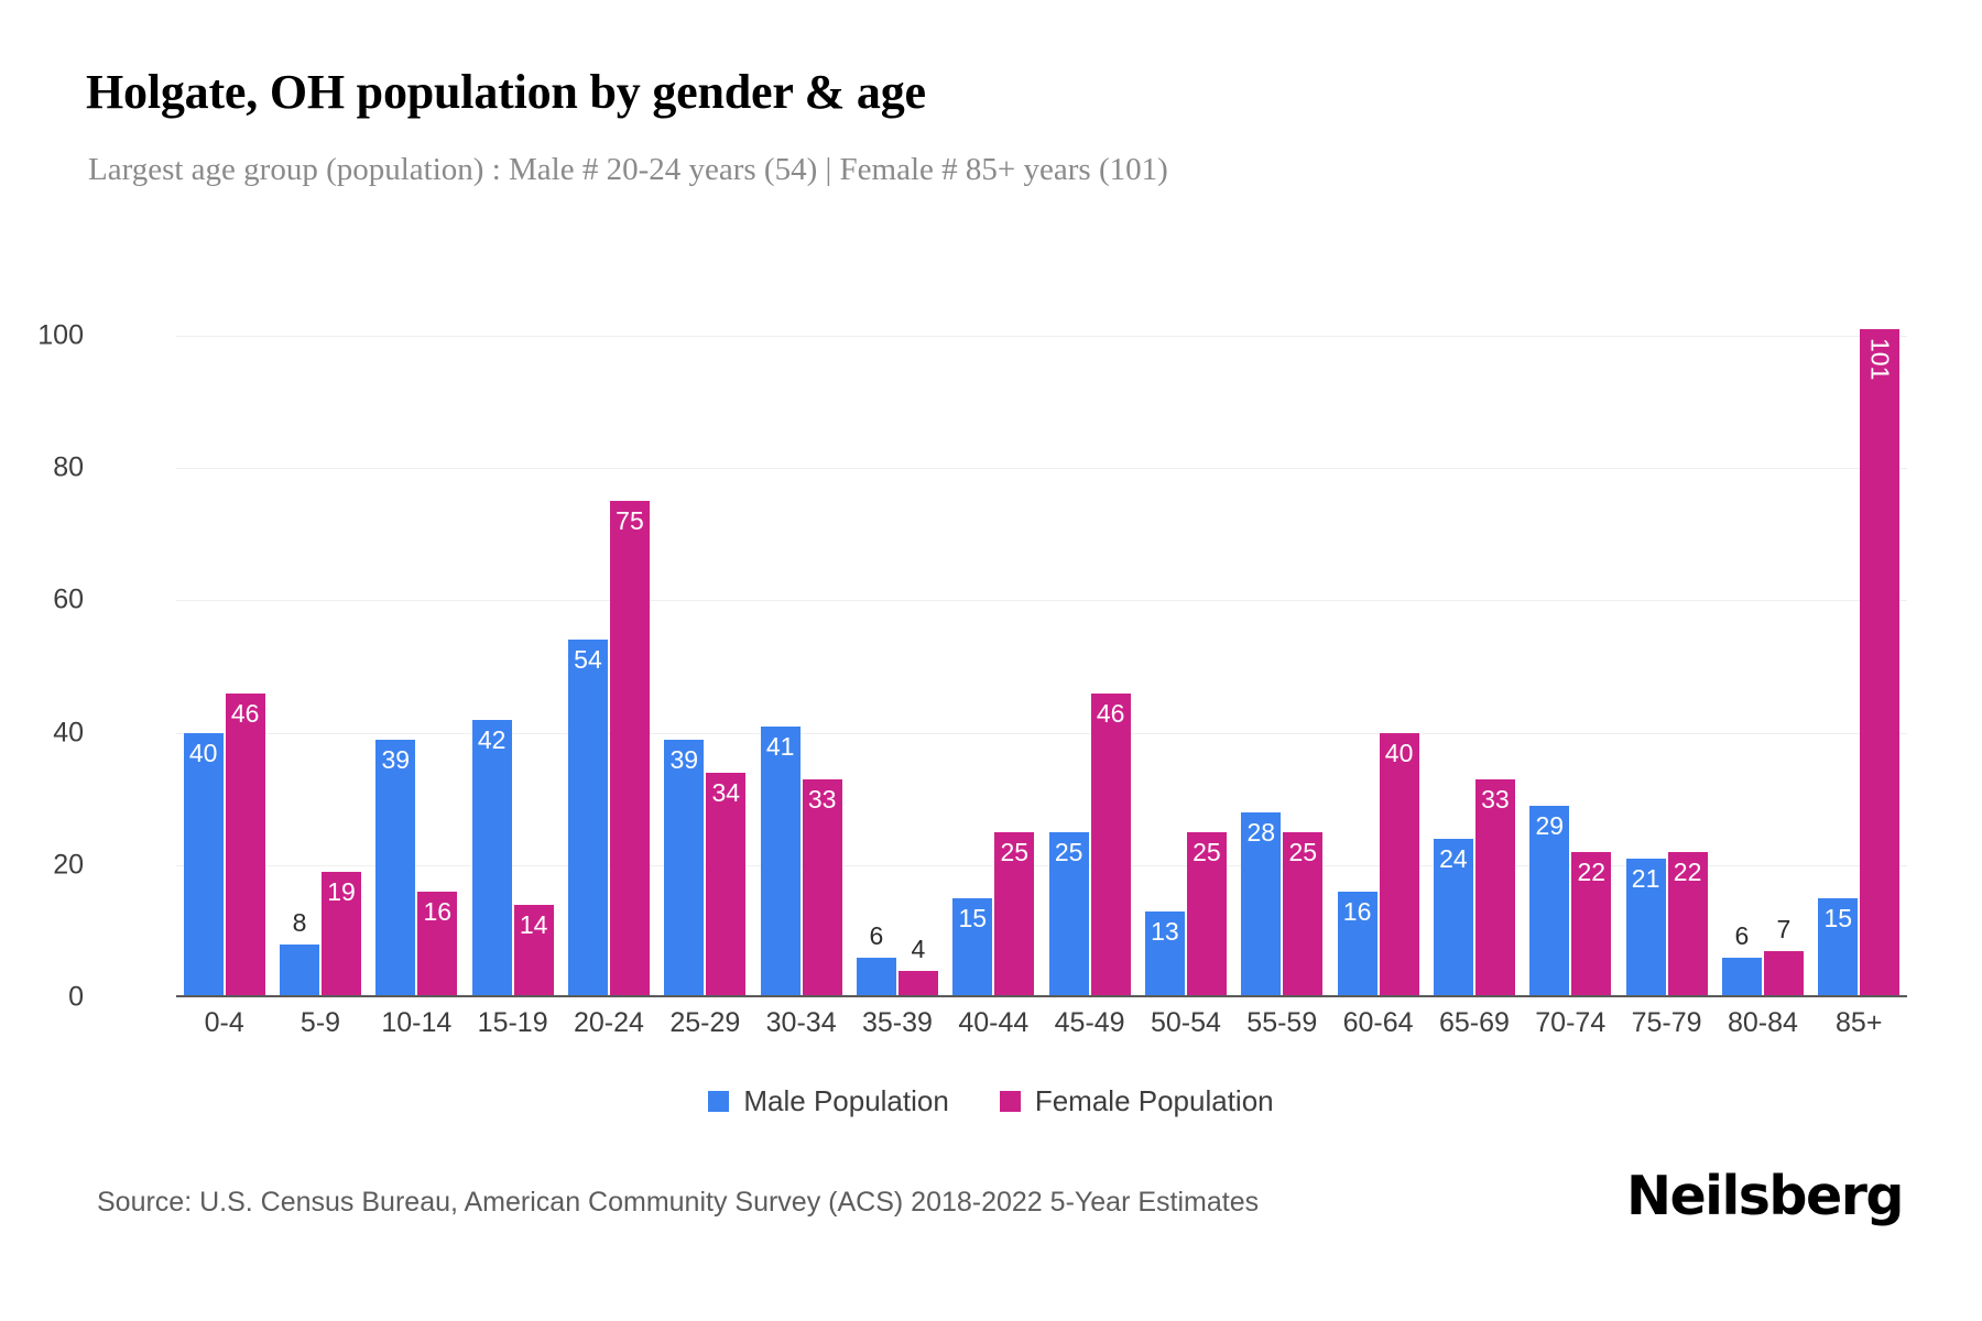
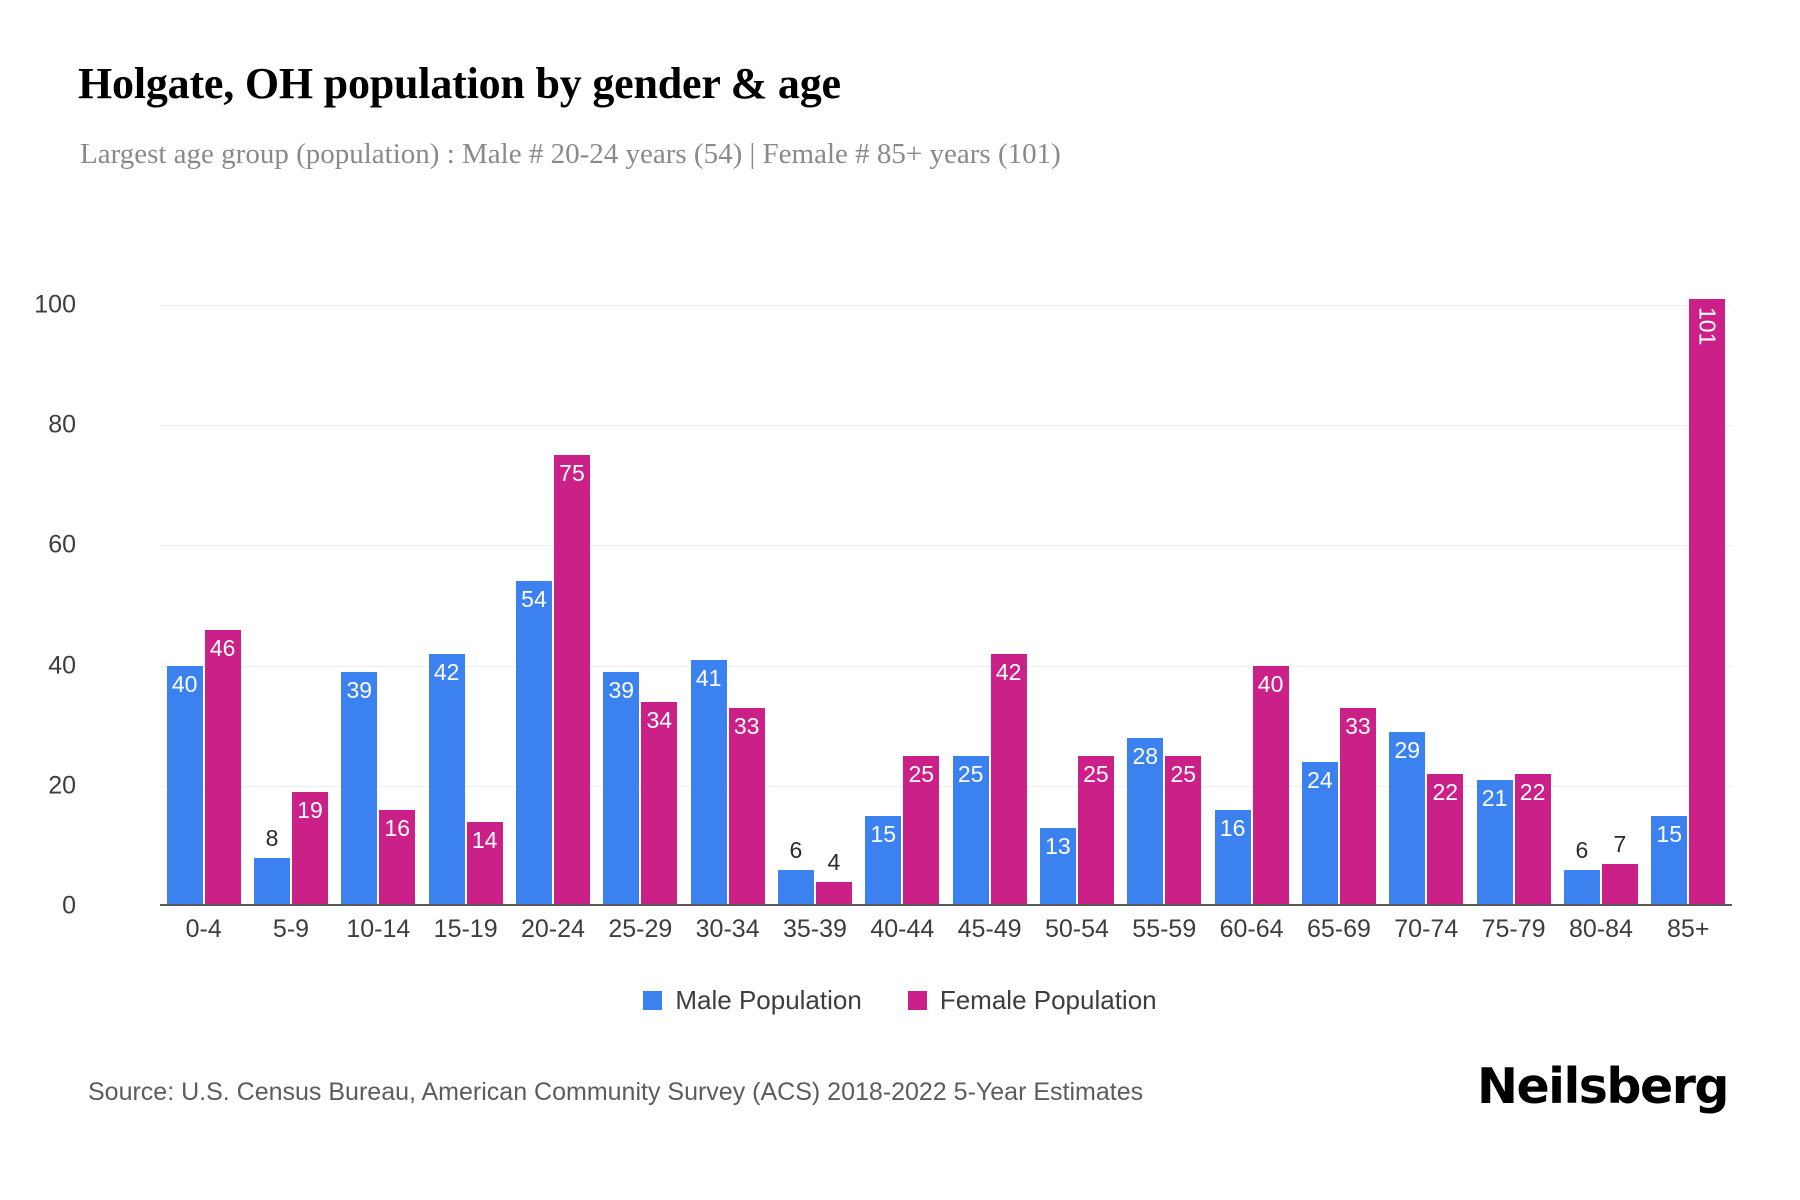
Female Population/45-49: 46 -> 42
